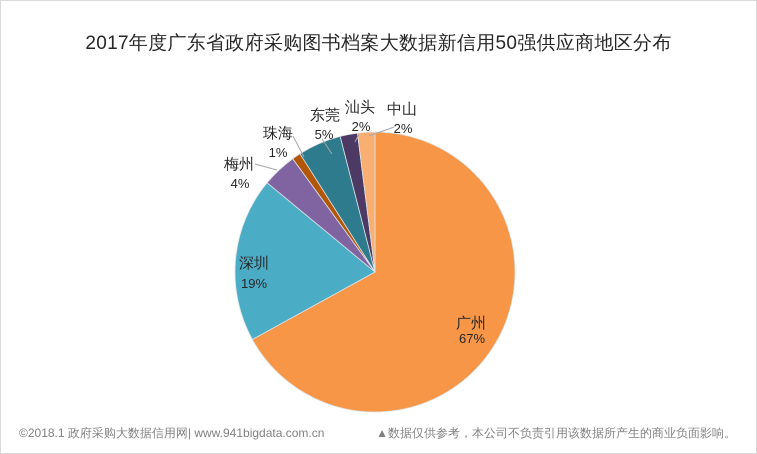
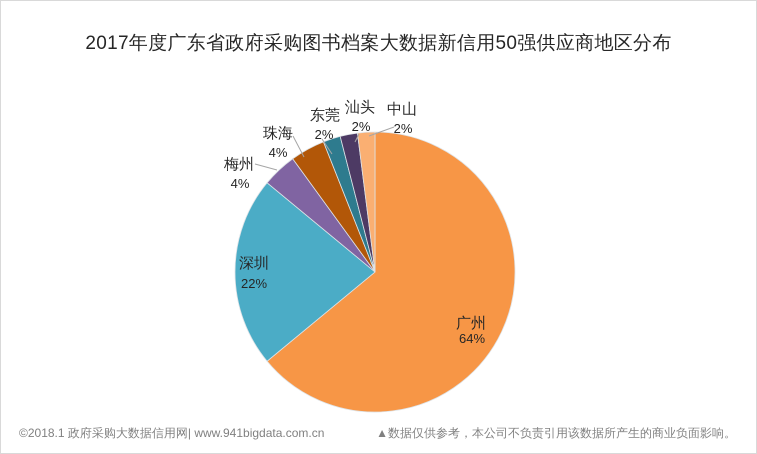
广州: 67% -> 64%
深圳: 19% -> 22%
珠海: 1% -> 4%
东莞: 5% -> 2%
